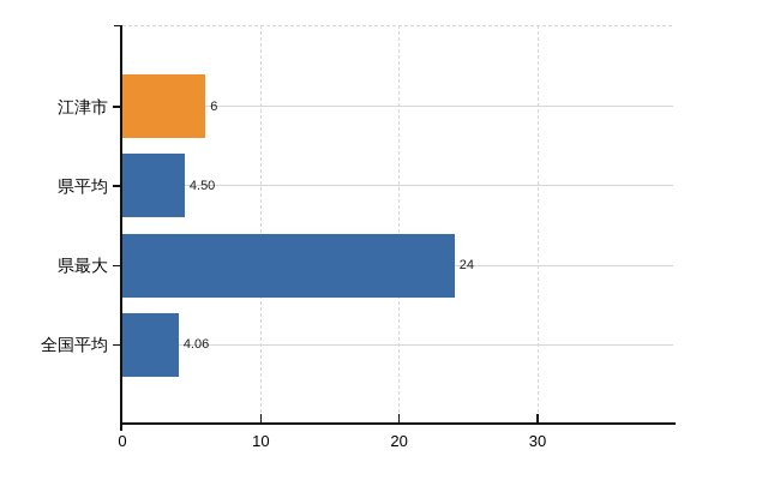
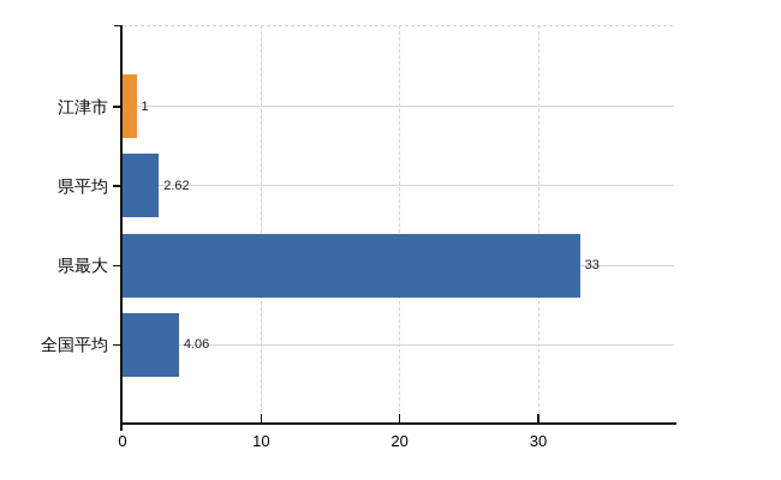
江津市: 6 -> 1
県平均: 4.50 -> 2.62
県最大: 24 -> 33
